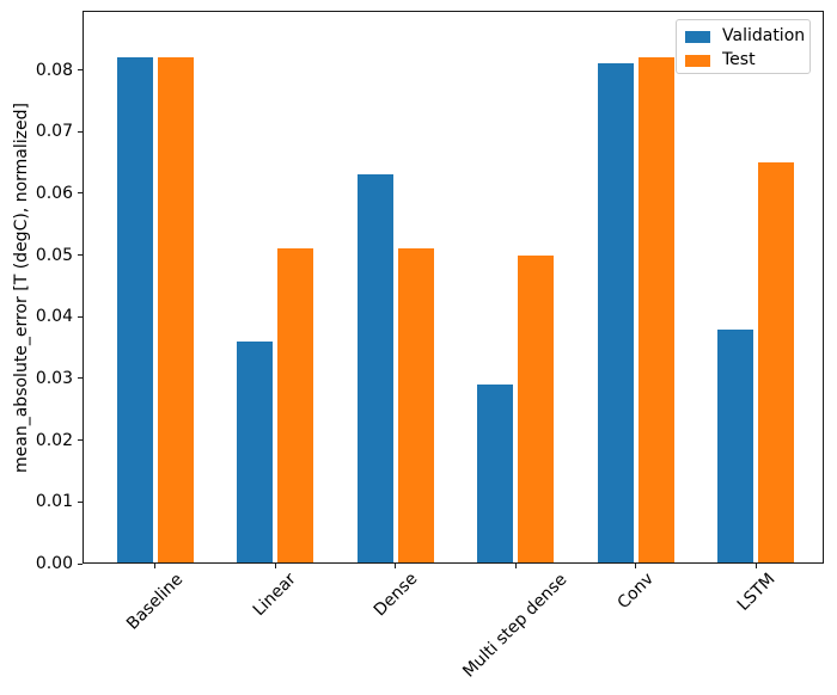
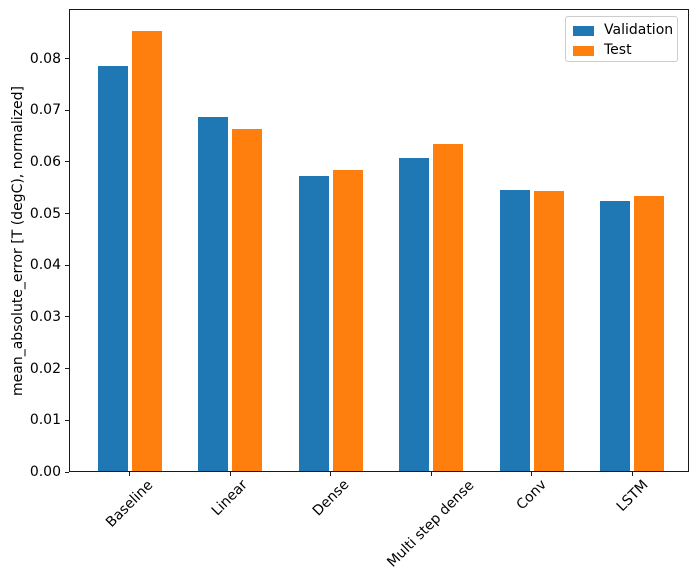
Validation/Baseline: 0.082 -> 0.079
Test/Baseline: 0.082 -> 0.085
Validation/Linear: 0.036 -> 0.069
Test/Linear: 0.051 -> 0.066
Validation/Dense: 0.063 -> 0.057
Test/Dense: 0.051 -> 0.058
Validation/Multi step dense: 0.029 -> 0.061
Test/Multi step dense: 0.050 -> 0.063
Validation/Conv: 0.081 -> 0.055
Test/Conv: 0.082 -> 0.054
Validation/LSTM: 0.038 -> 0.052
Test/LSTM: 0.065 -> 0.053
